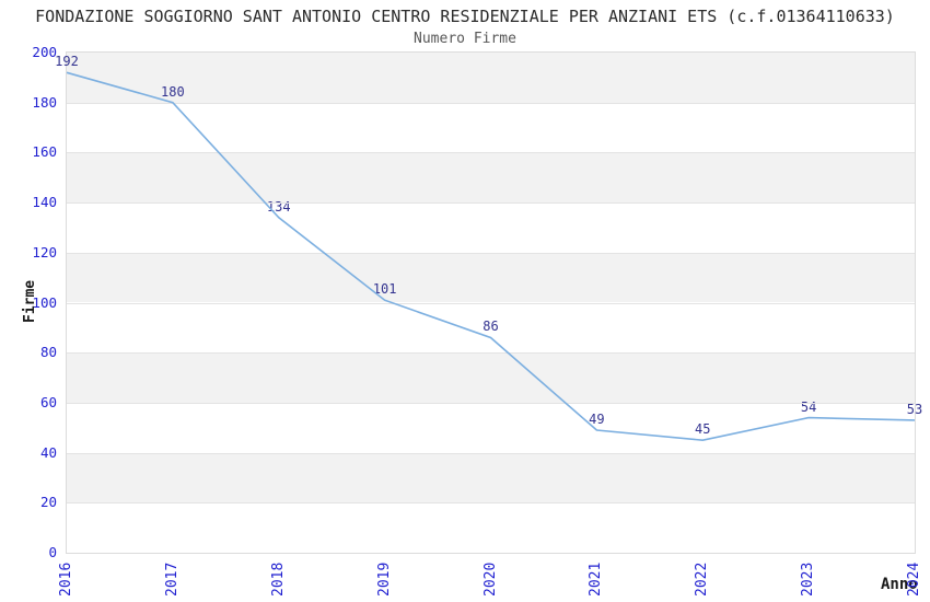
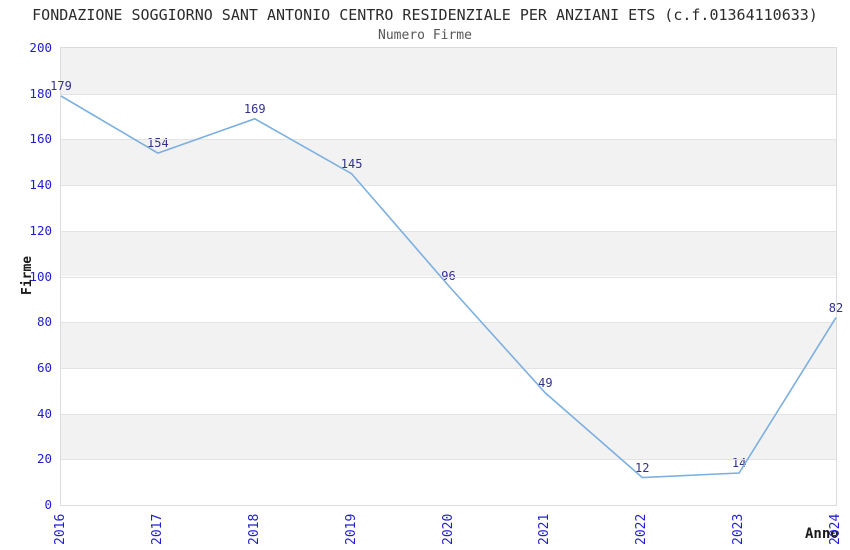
2016: 192 -> 179
2017: 180 -> 154
2018: 134 -> 169
2019: 101 -> 145
2020: 86 -> 96
2022: 45 -> 12
2023: 54 -> 14
2024: 53 -> 82
